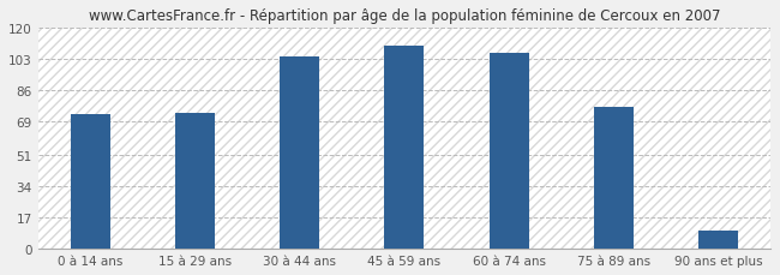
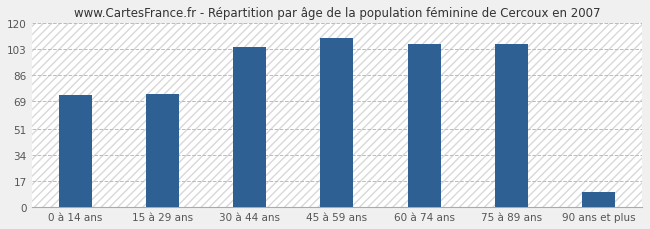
75 à 89 ans: 77 -> 106
